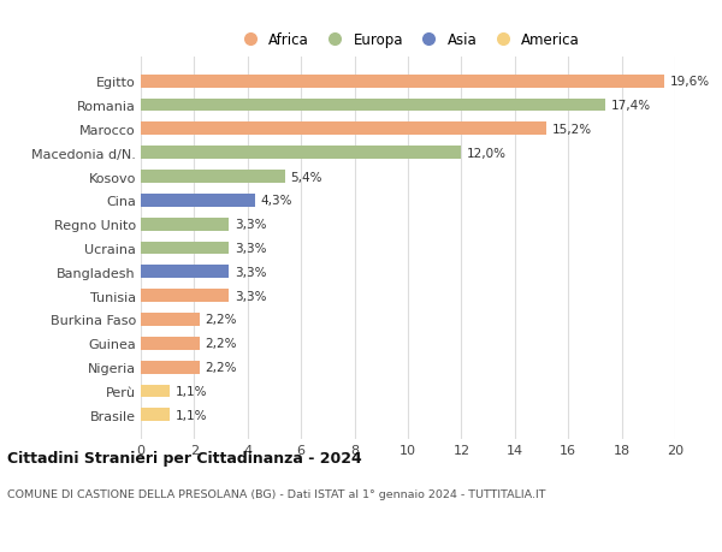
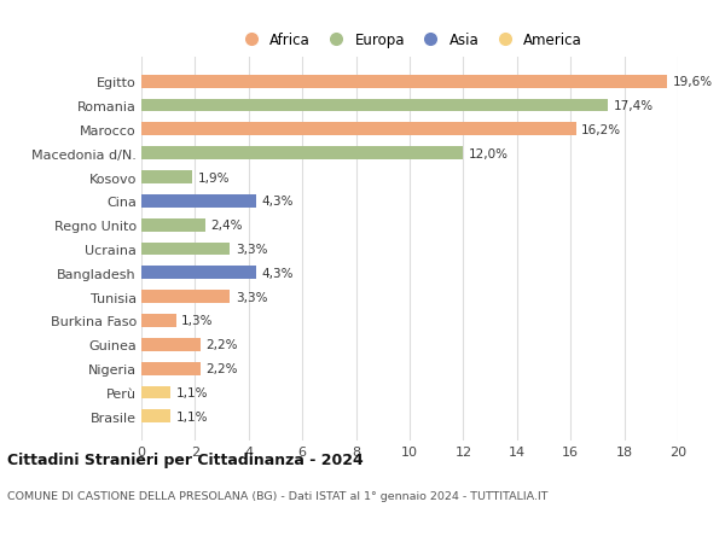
Marocco: 15,2% -> 16,2%
Kosovo: 5,4% -> 1,9%
Regno Unito: 3,3% -> 2,4%
Bangladesh: 3,3% -> 4,3%
Burkina Faso: 2,2% -> 1,3%
